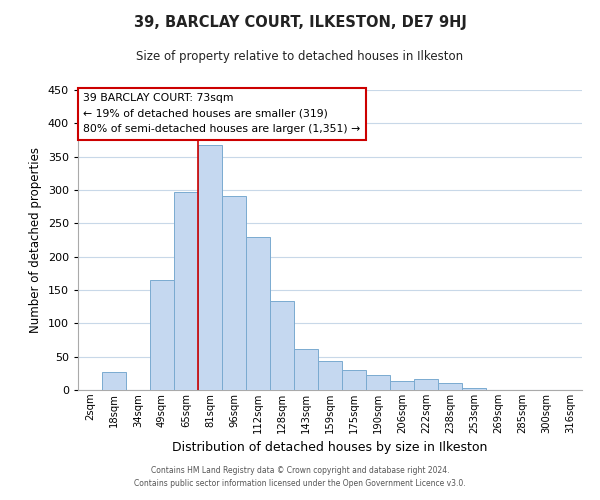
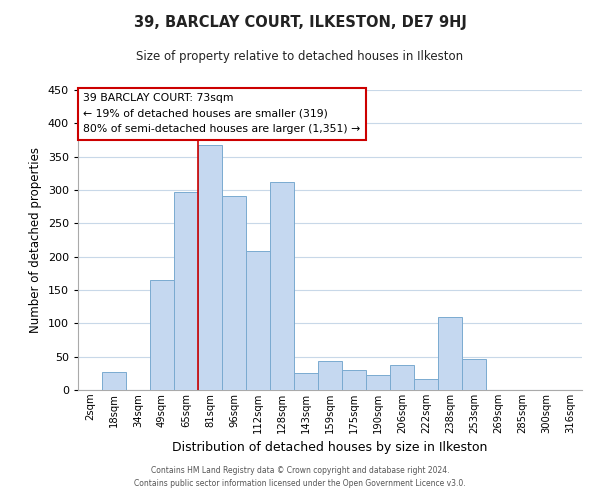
112sqm: 229 -> 208
128sqm: 134 -> 312
143sqm: 62 -> 26
206sqm: 14 -> 38
238sqm: 11 -> 110
253sqm: 3 -> 46
